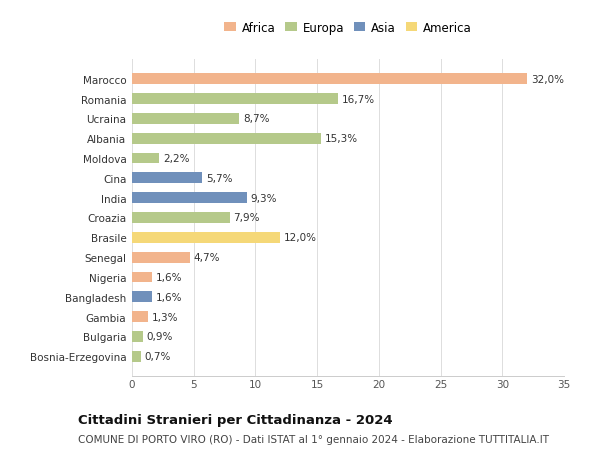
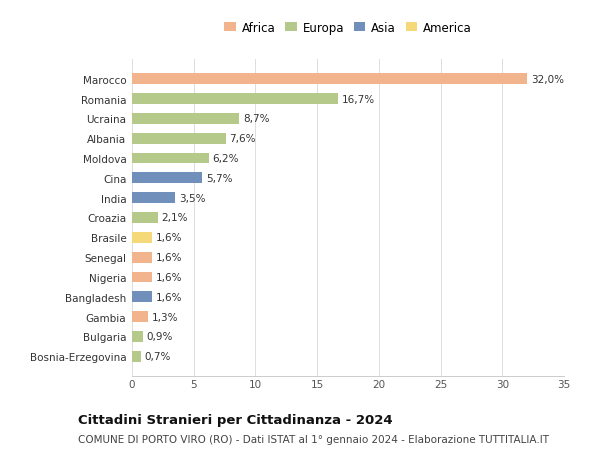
Albania: 15,3% -> 7,6%
Moldova: 2,2% -> 6,2%
India: 9,3% -> 3,5%
Croazia: 7,9% -> 2,1%
Brasile: 12,0% -> 1,6%
Senegal: 4,7% -> 1,6%
